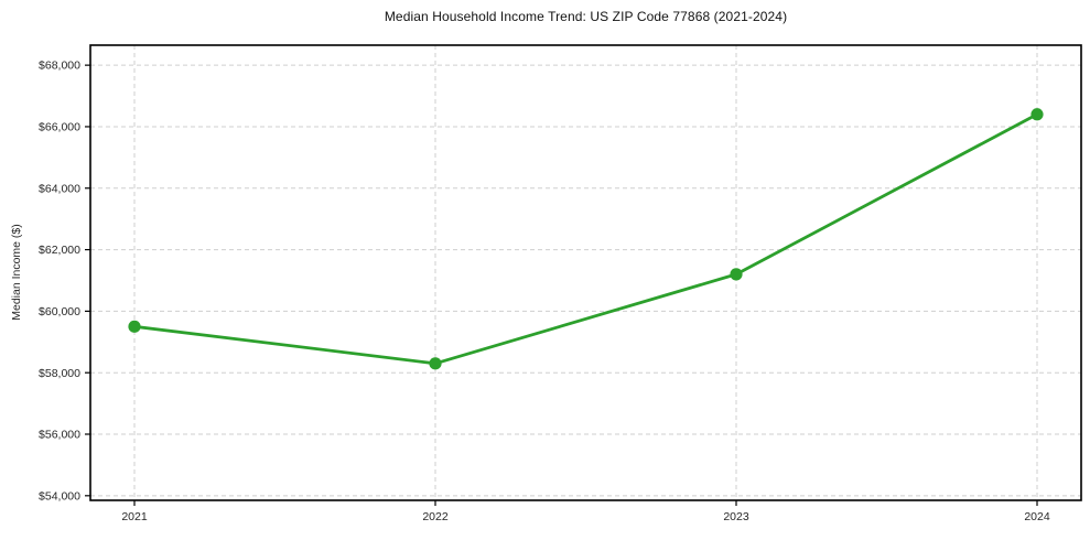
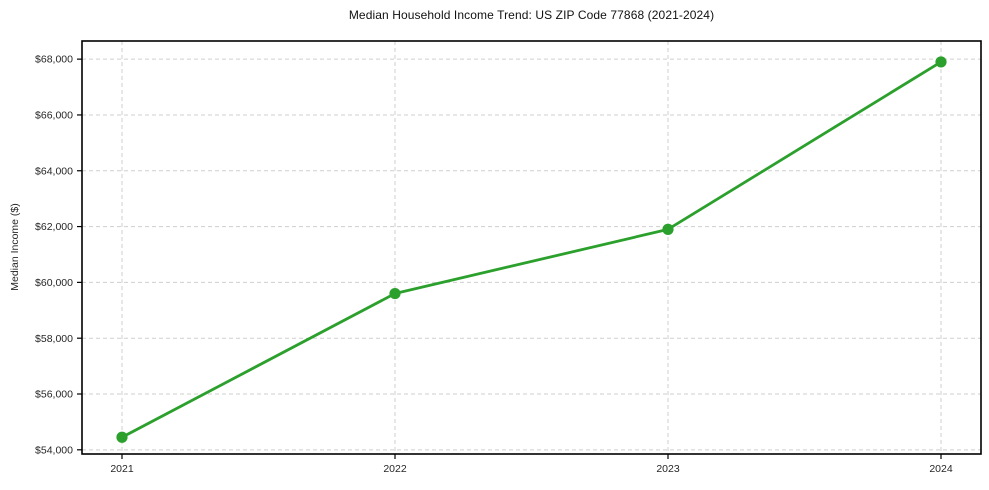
2021: $59500 -> $54400
2022: $58300 -> $59600
2023: $61200 -> $61900
2024: $66400 -> $67900
